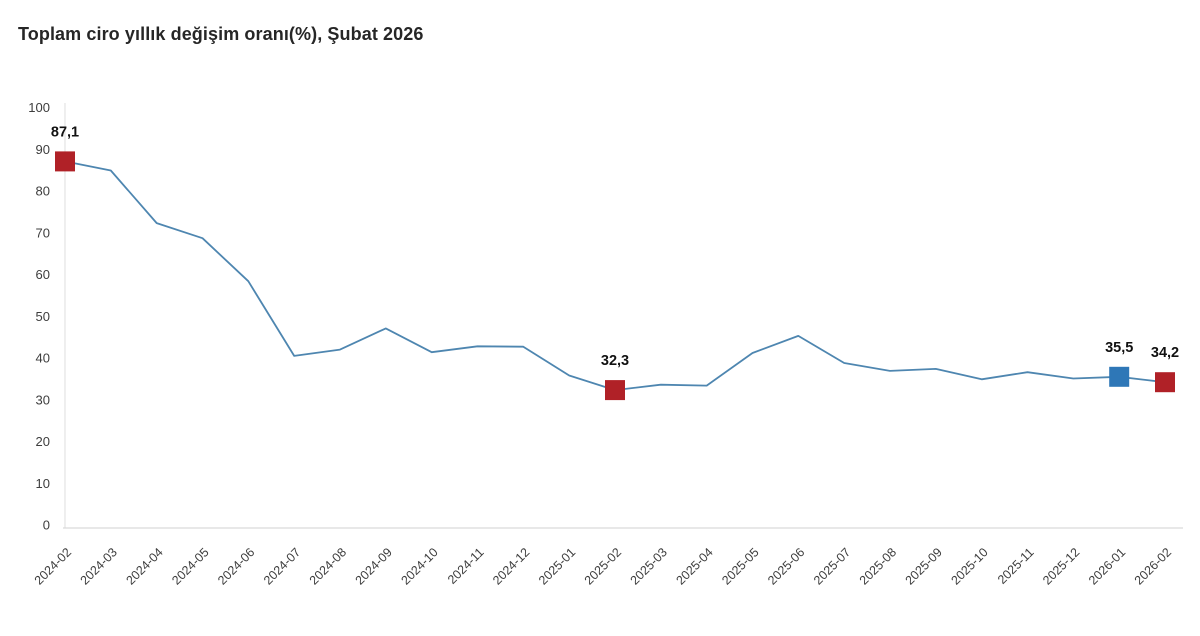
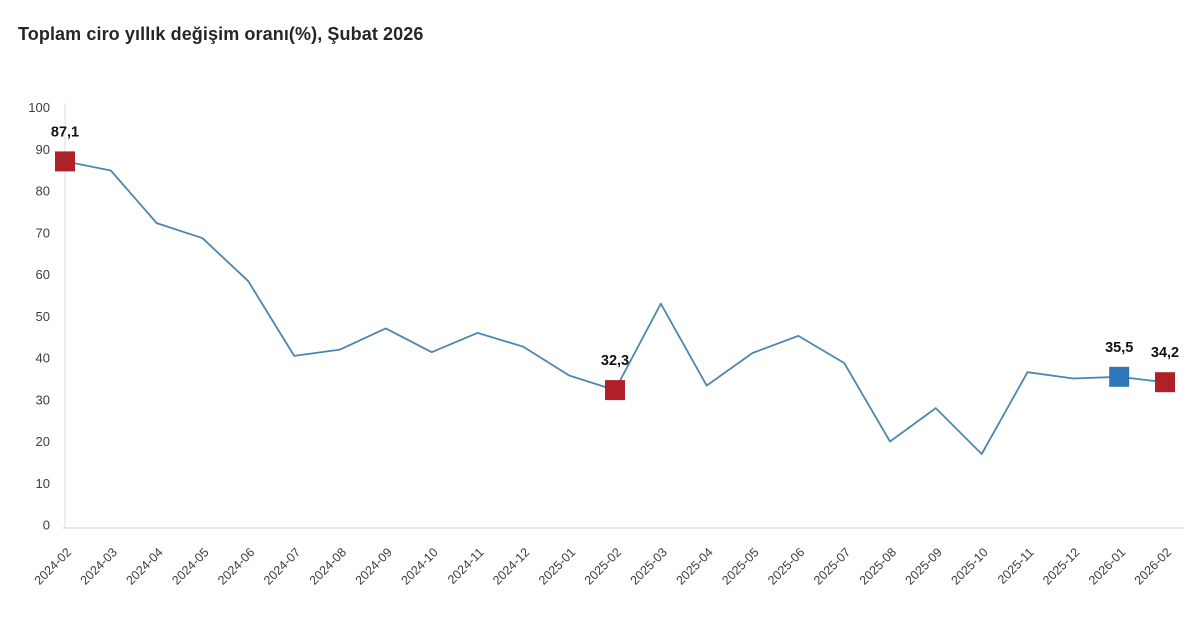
2024-11: 43 -> 46
2025-03: 34 -> 53
2025-08: 37 -> 20
2025-09: 37 -> 28
2025-10: 35 -> 17
